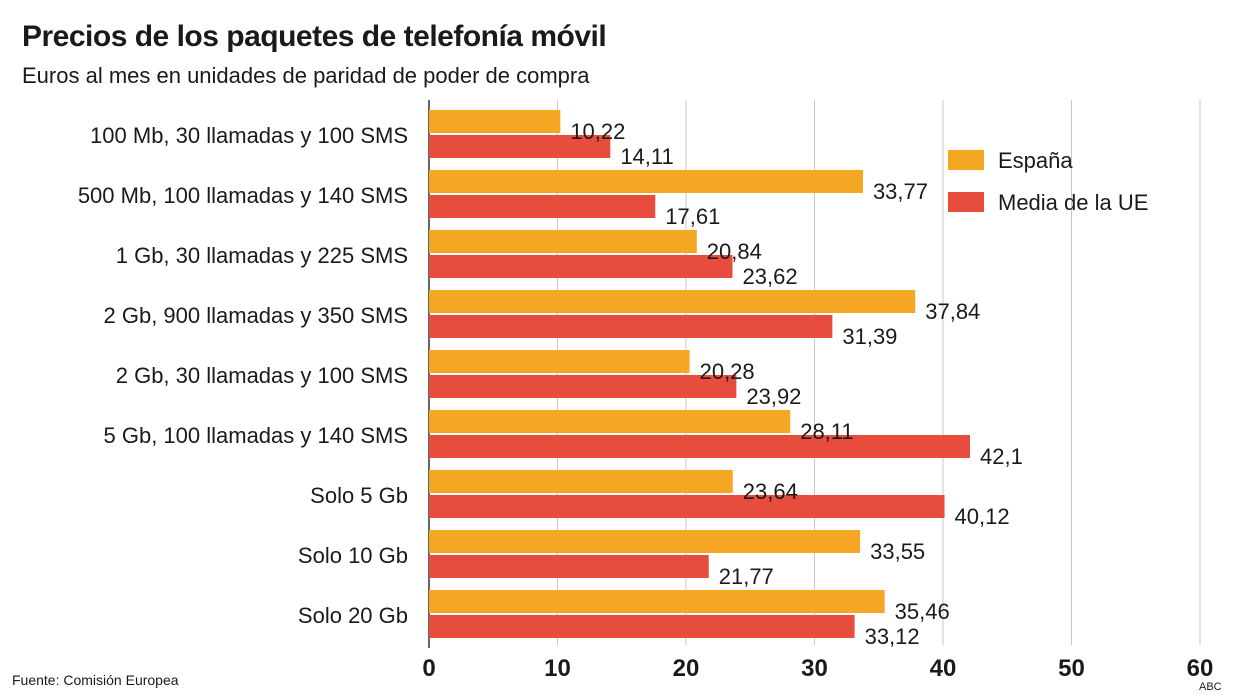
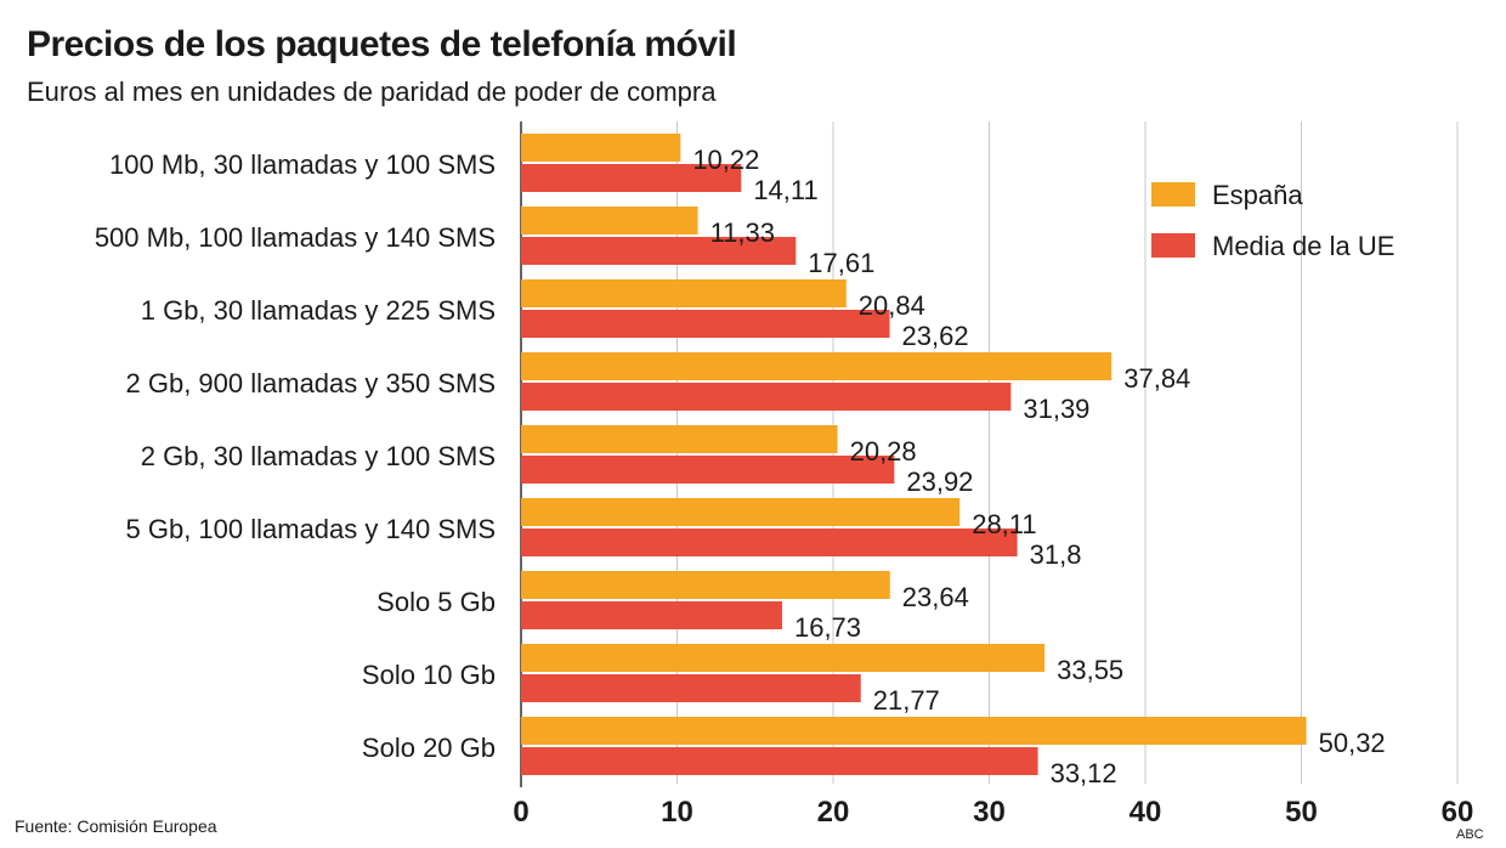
España/500 Mb, 100 llamadas y 140 SMS: 33,77 -> 11,33
Media de la UE/5 Gb, 100 llamadas y 140 SMS: 42,1 -> 31,8
Media de la UE/Solo 5 Gb: 40,12 -> 16,73
España/Solo 20 Gb: 35,46 -> 50,32
